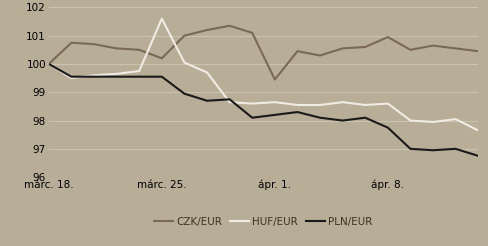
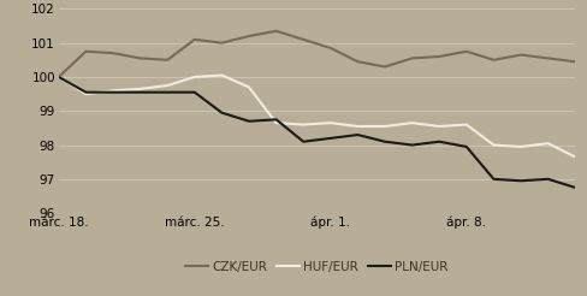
CZK/EUR/márc. 25.: 100.20 -> 101.10
HUF/EUR/márc. 25.: 101.60 -> 100.00
CZK/EUR/ápr. 1.: 99.45 -> 100.85
CZK/EUR/ápr. 8.: 100.95 -> 100.75
PLN/EUR/ápr. 8.: 97.75 -> 97.95
